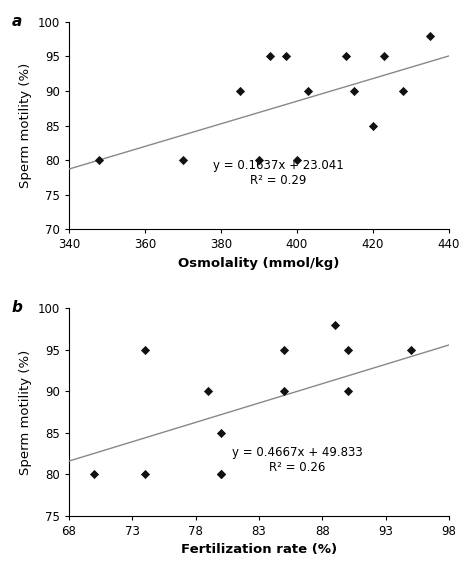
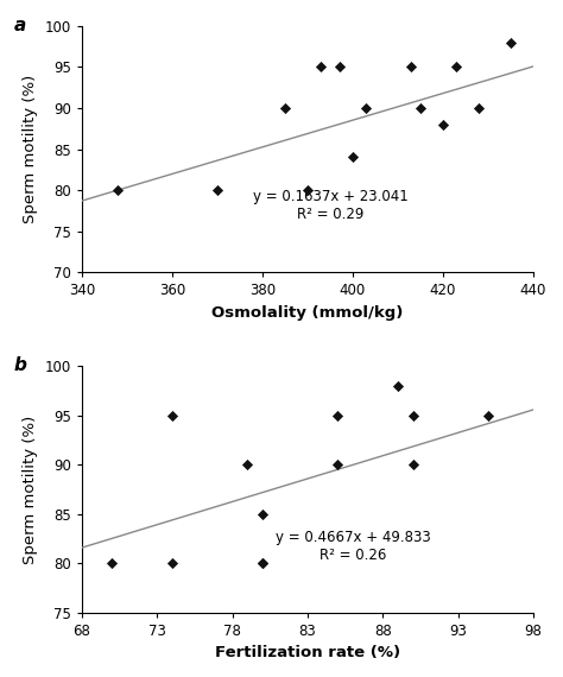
400: 80 -> 84
420: 85 -> 88
